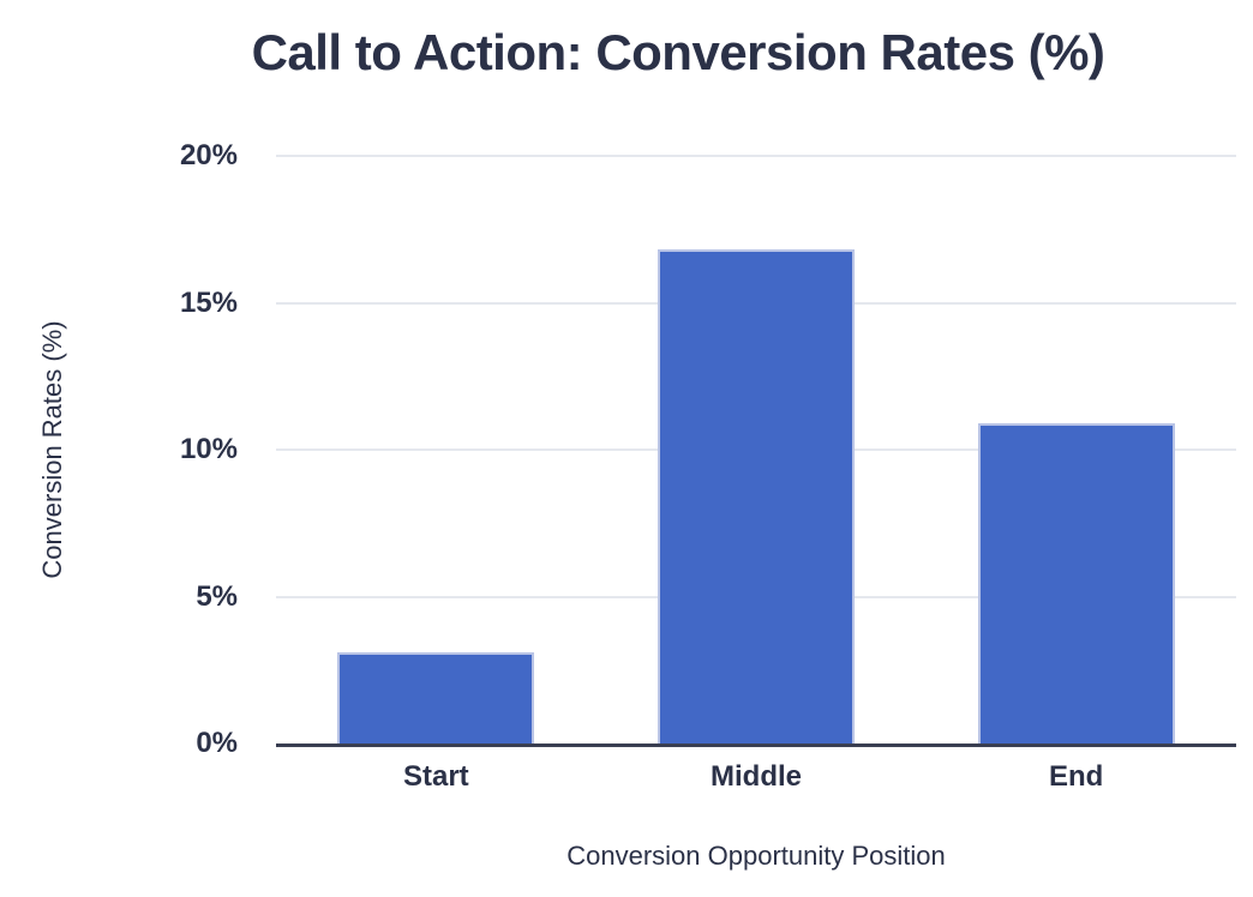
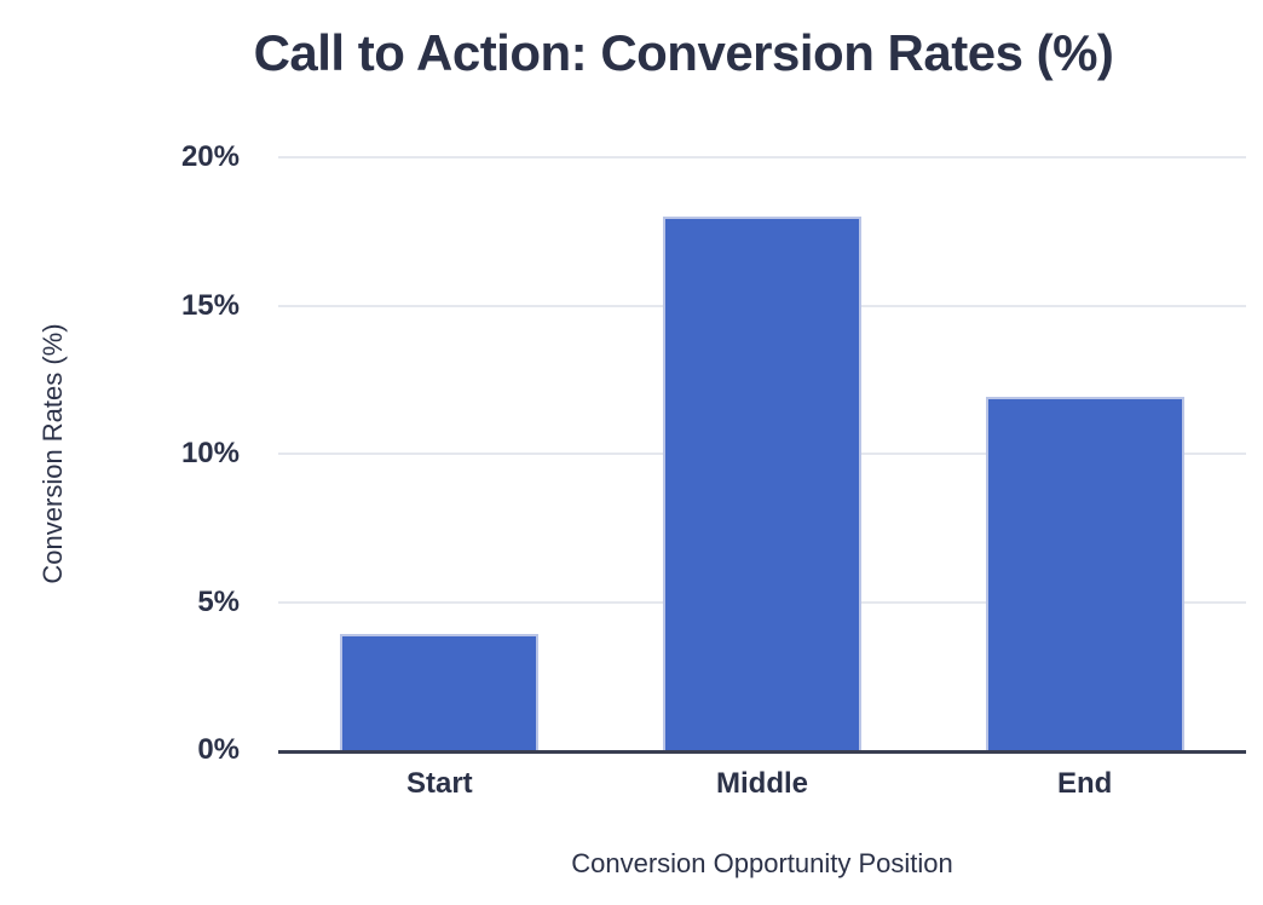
Start: 3.1% -> 3.9%
Middle: 16.8% -> 18.0%
End: 10.9% -> 11.9%
